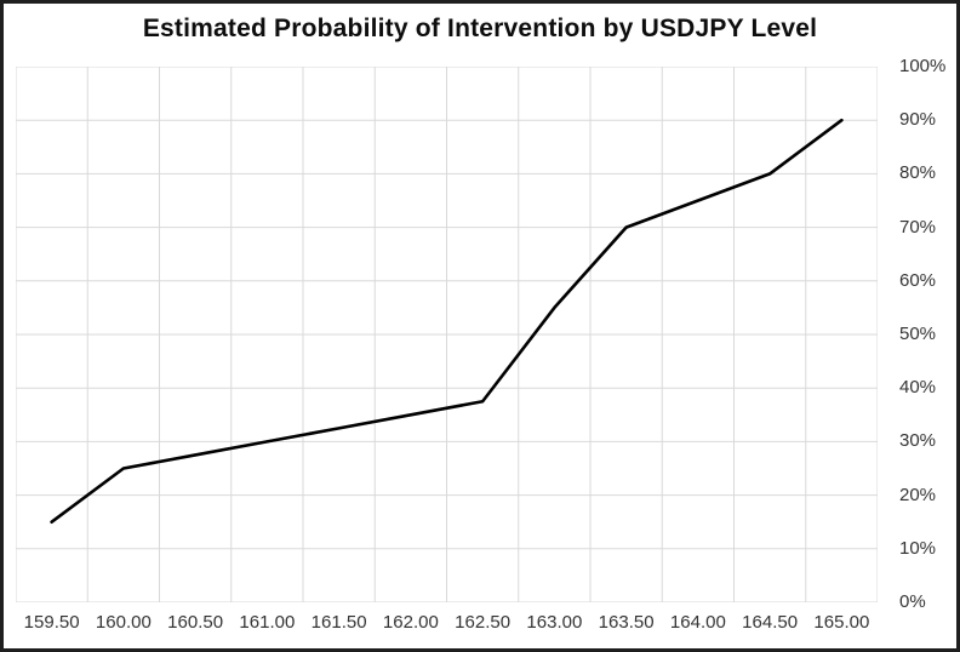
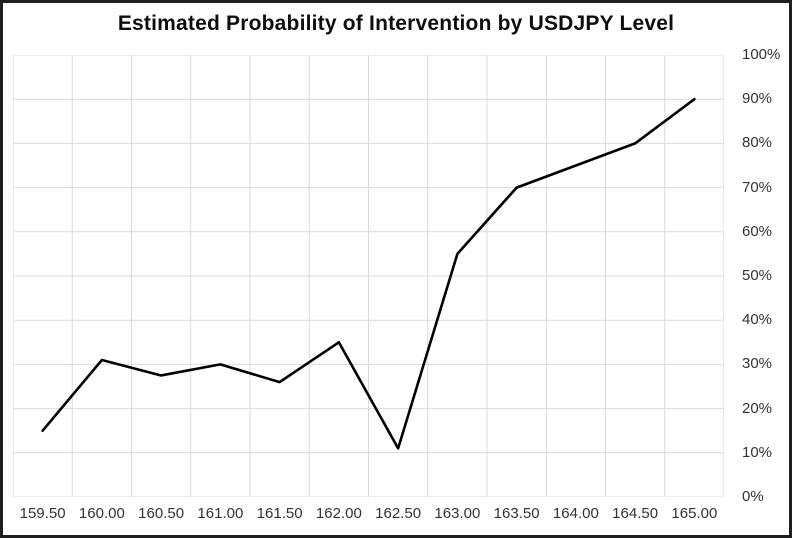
160.00: 25% -> 31%
161.50: 32% -> 26%
162.50: 38% -> 11%
